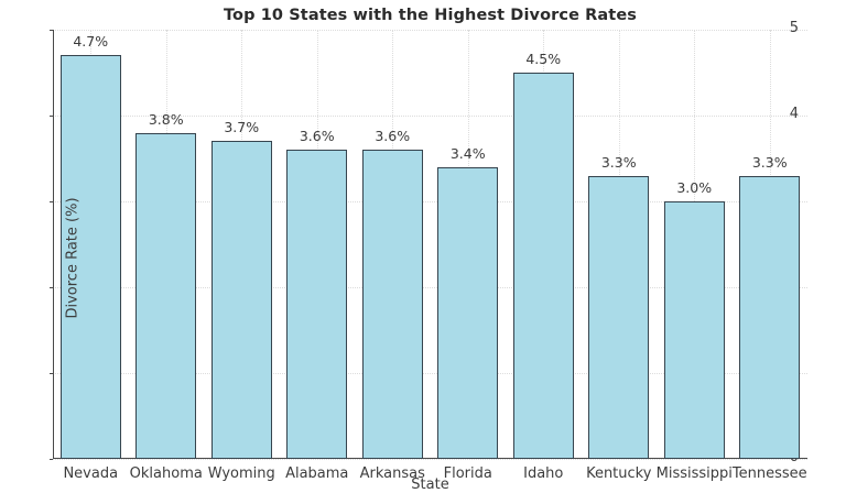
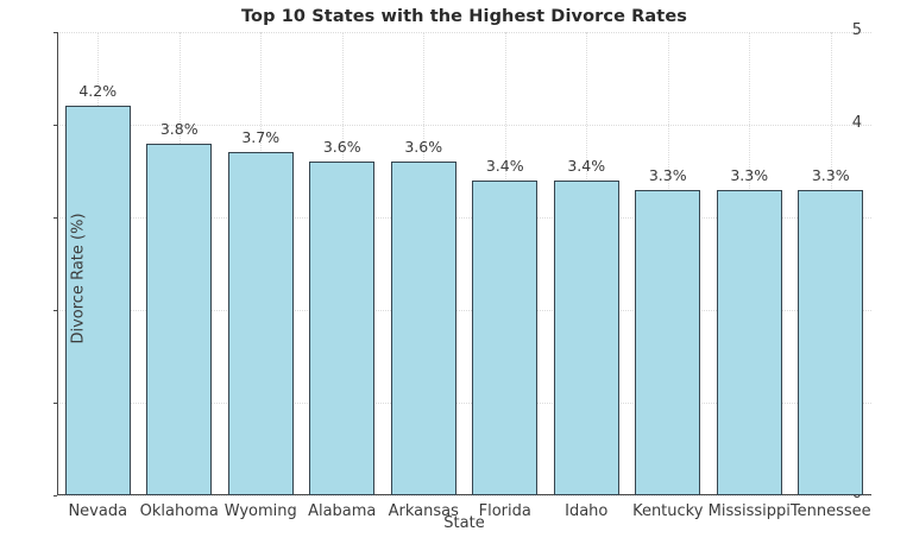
Nevada: 4.7% -> 4.2%
Idaho: 4.5% -> 3.4%
Mississippi: 3.0% -> 3.3%
